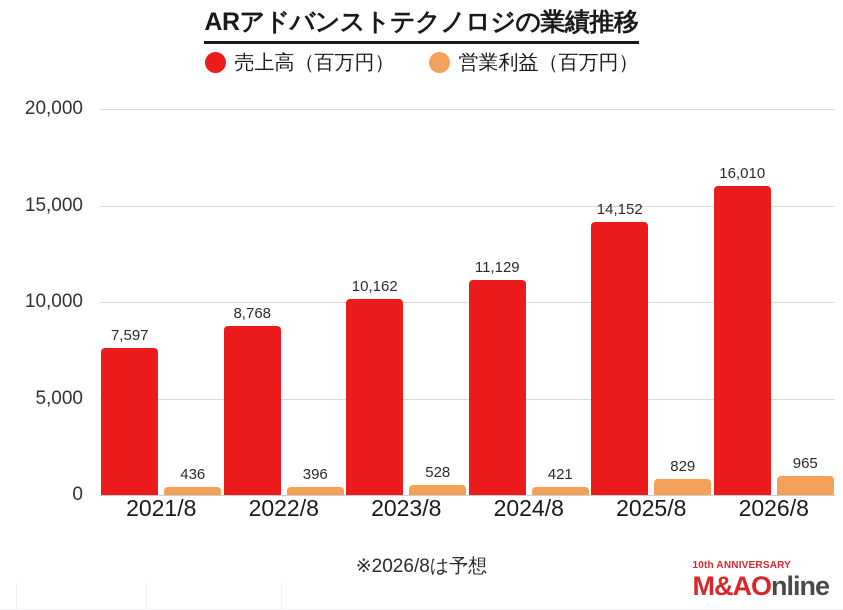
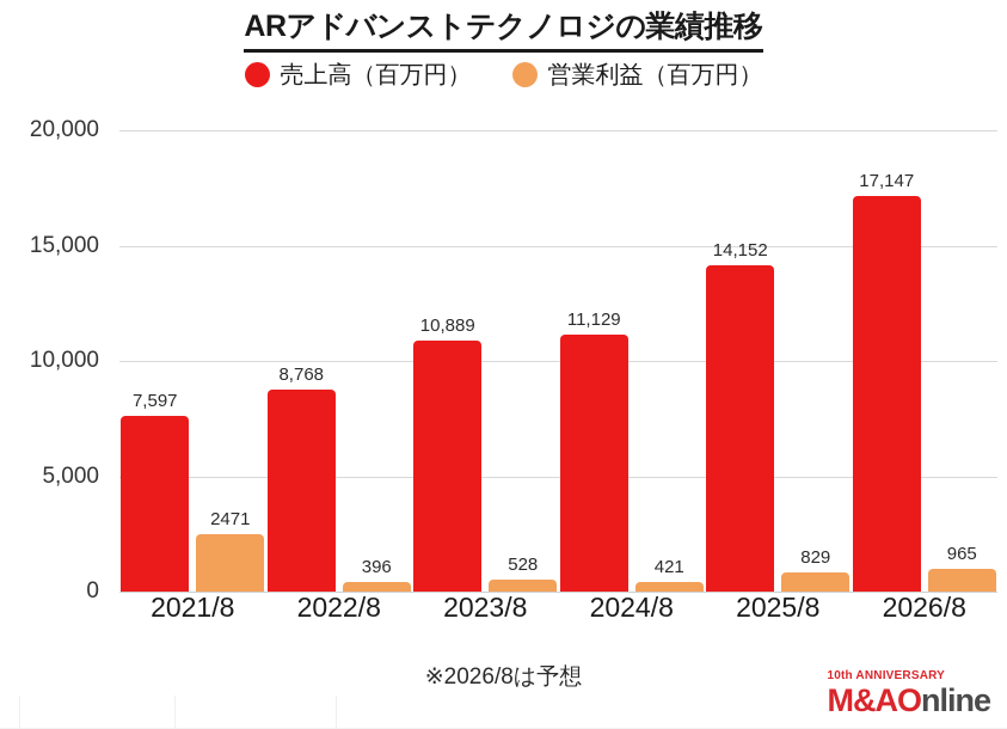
営業利益（百万円）/2021/8: 436 -> 2471
売上高（百万円）/2023/8: 10,162 -> 10,889
売上高（百万円）/2026/8: 16,010 -> 17,147
